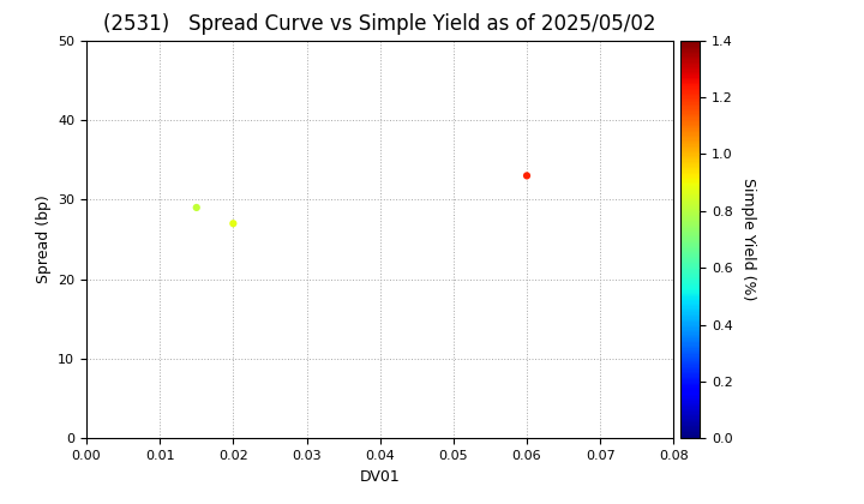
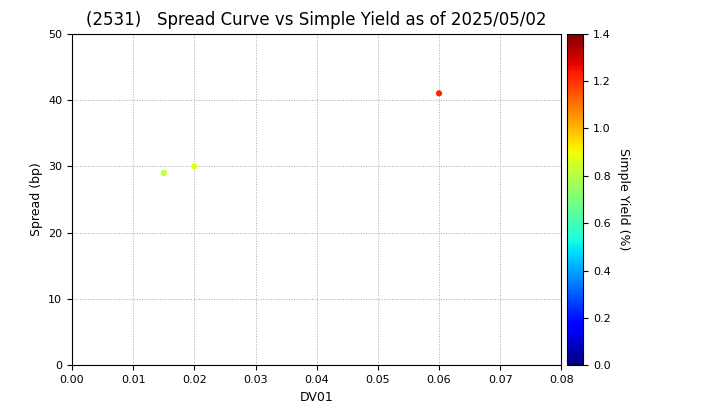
0.02: 27 -> 30
0.06: 33 -> 41
